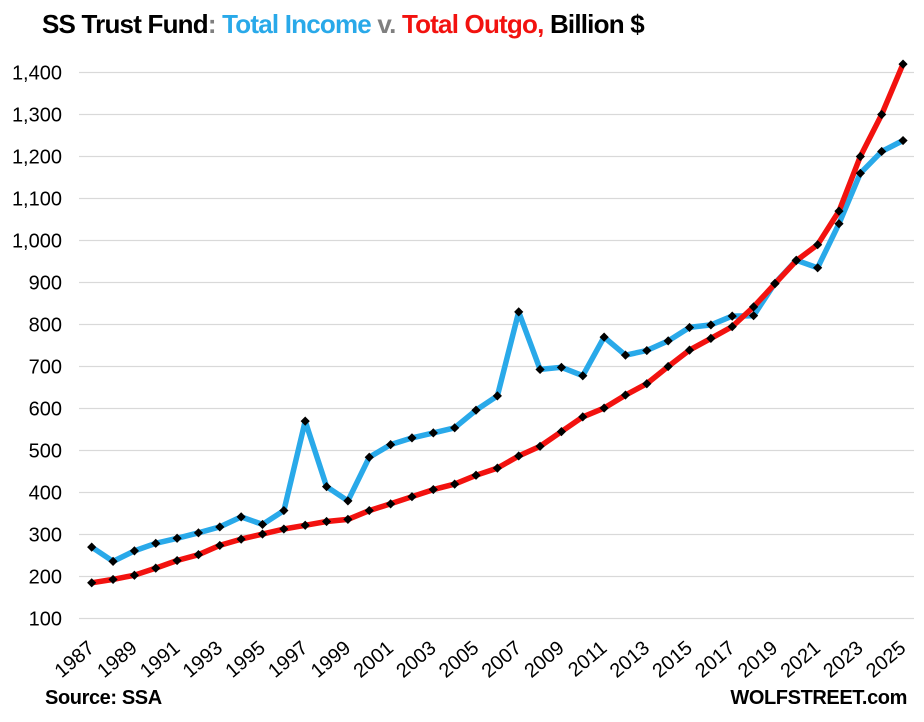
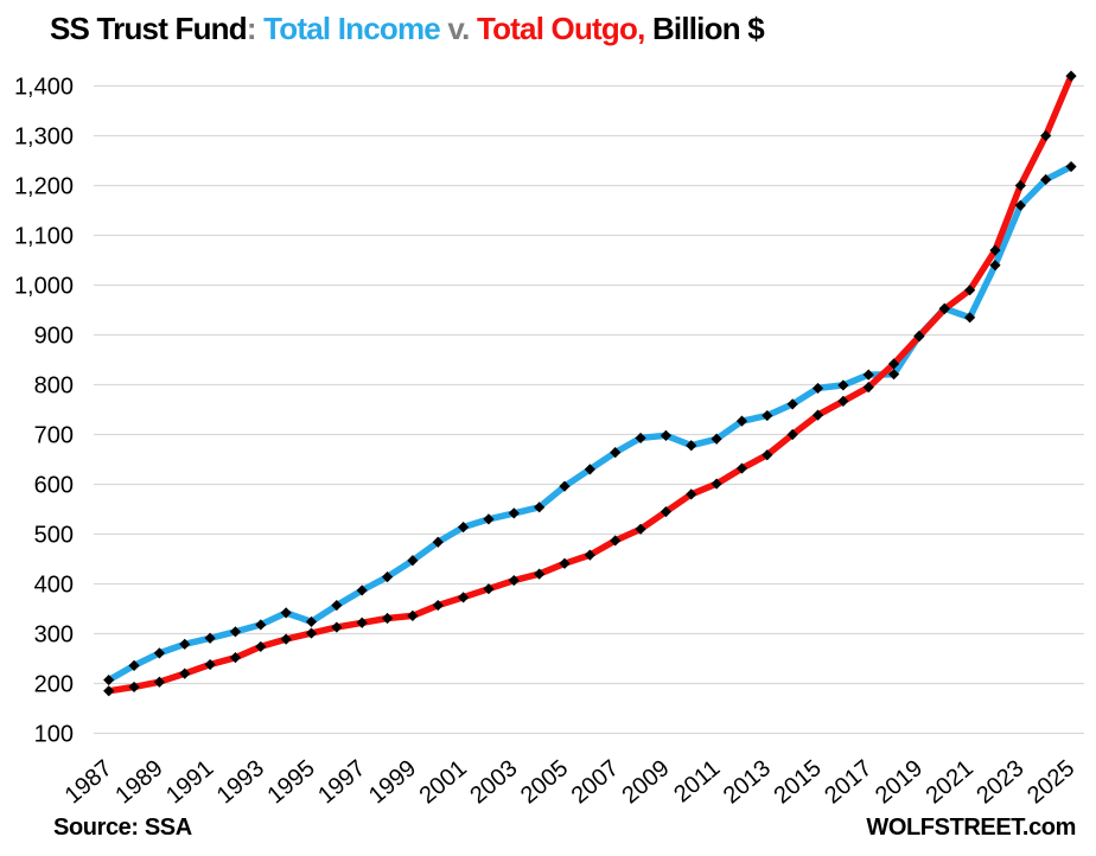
Total Income/1987: 270 -> 210
Total Income/1997: 570 -> 390
Total Income/1999: 380 -> 450
Total Income/2007: 830 -> 660
Total Income/2011: 770 -> 690
